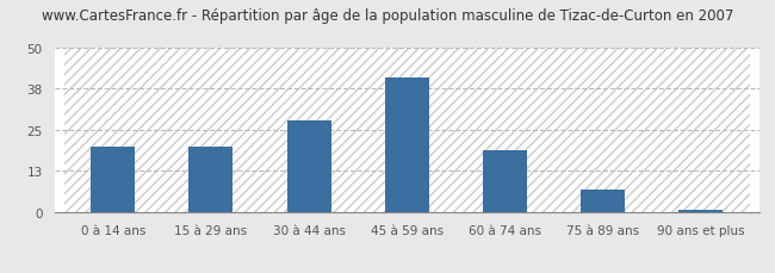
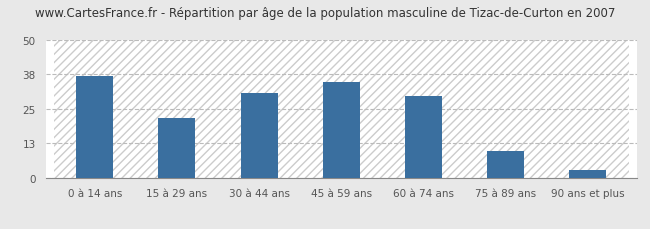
0 à 14 ans: 20 -> 37
15 à 29 ans: 20 -> 22
30 à 44 ans: 28 -> 31
45 à 59 ans: 41 -> 35
60 à 74 ans: 19 -> 30
75 à 89 ans: 7 -> 10
90 ans et plus: 1 -> 3
